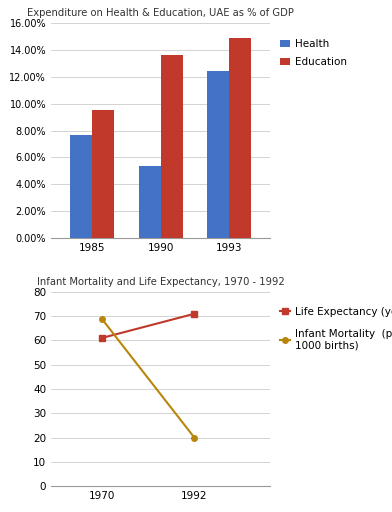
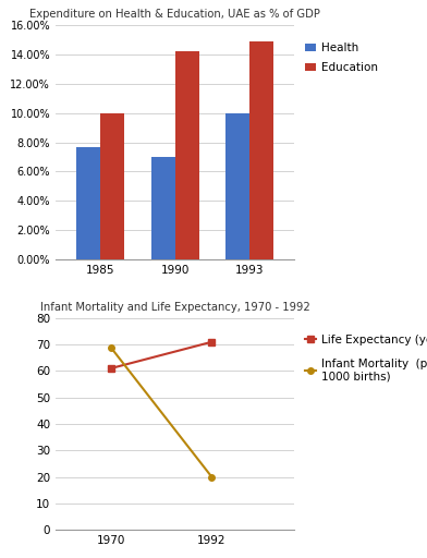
Education/1985: 9.5% -> 10.0%
Health/1990: 5.4% -> 7.0%
Education/1990: 13.6% -> 14.2%
Health/1993: 12.4% -> 10.0%
